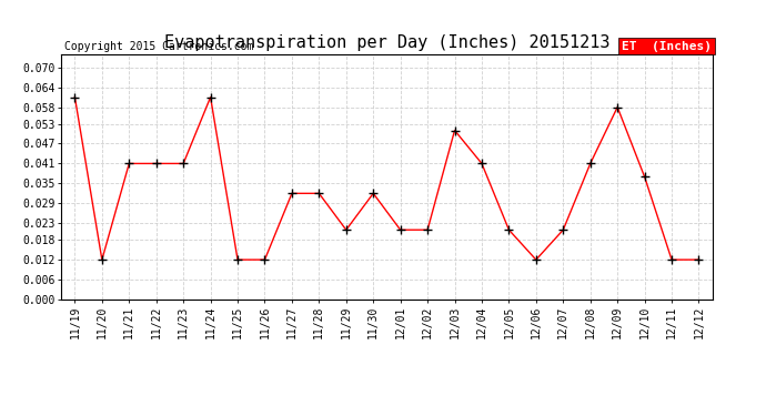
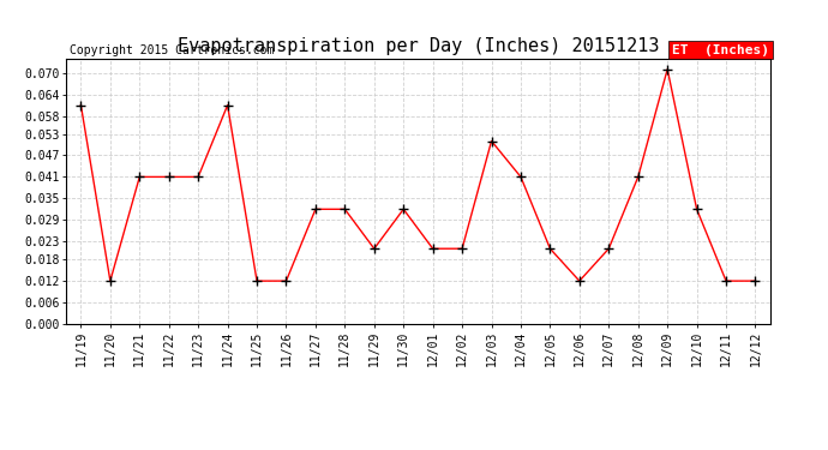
12/09: 0.058 -> 0.071
12/10: 0.037 -> 0.032
